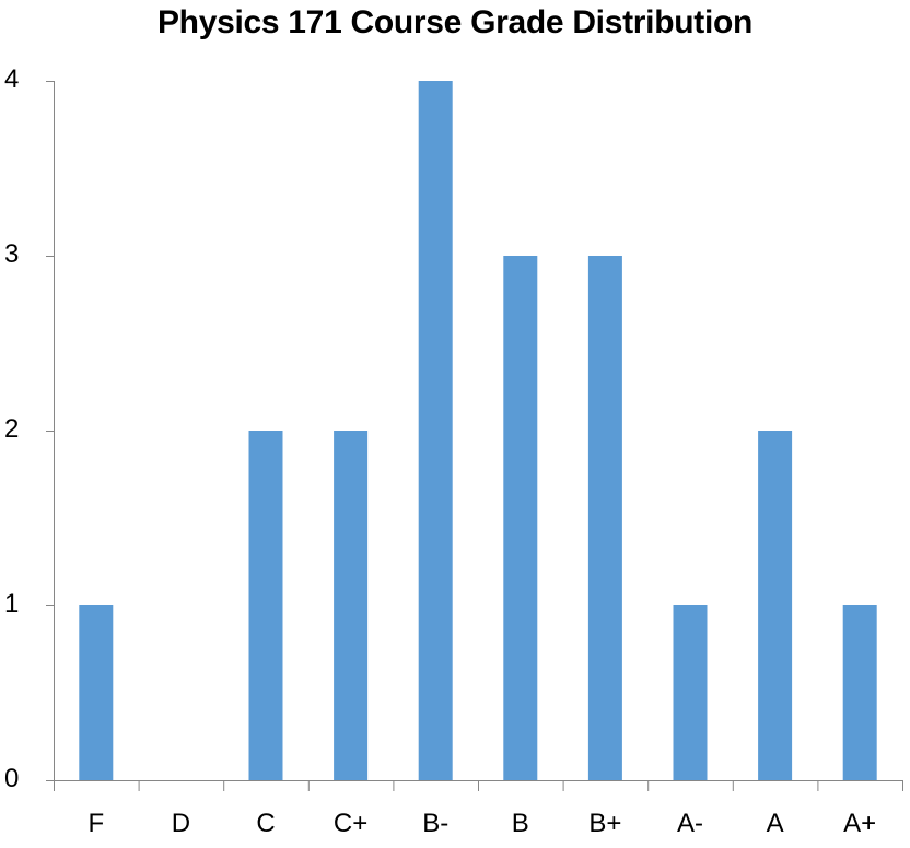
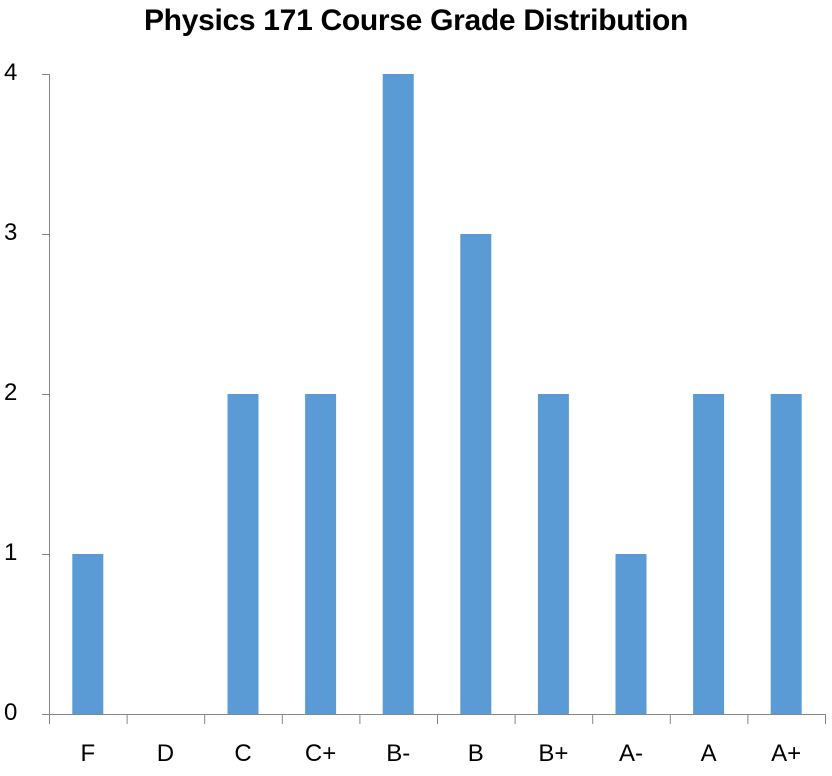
B+: 3 -> 2
A+: 1 -> 2
